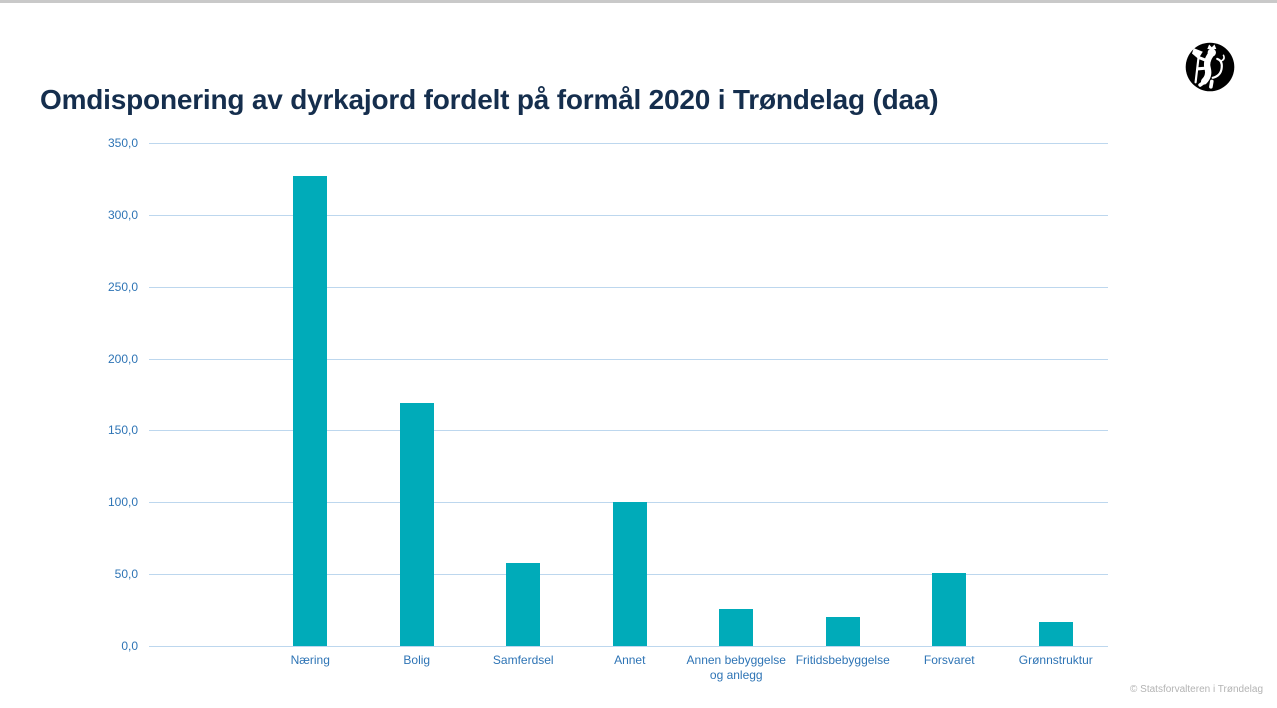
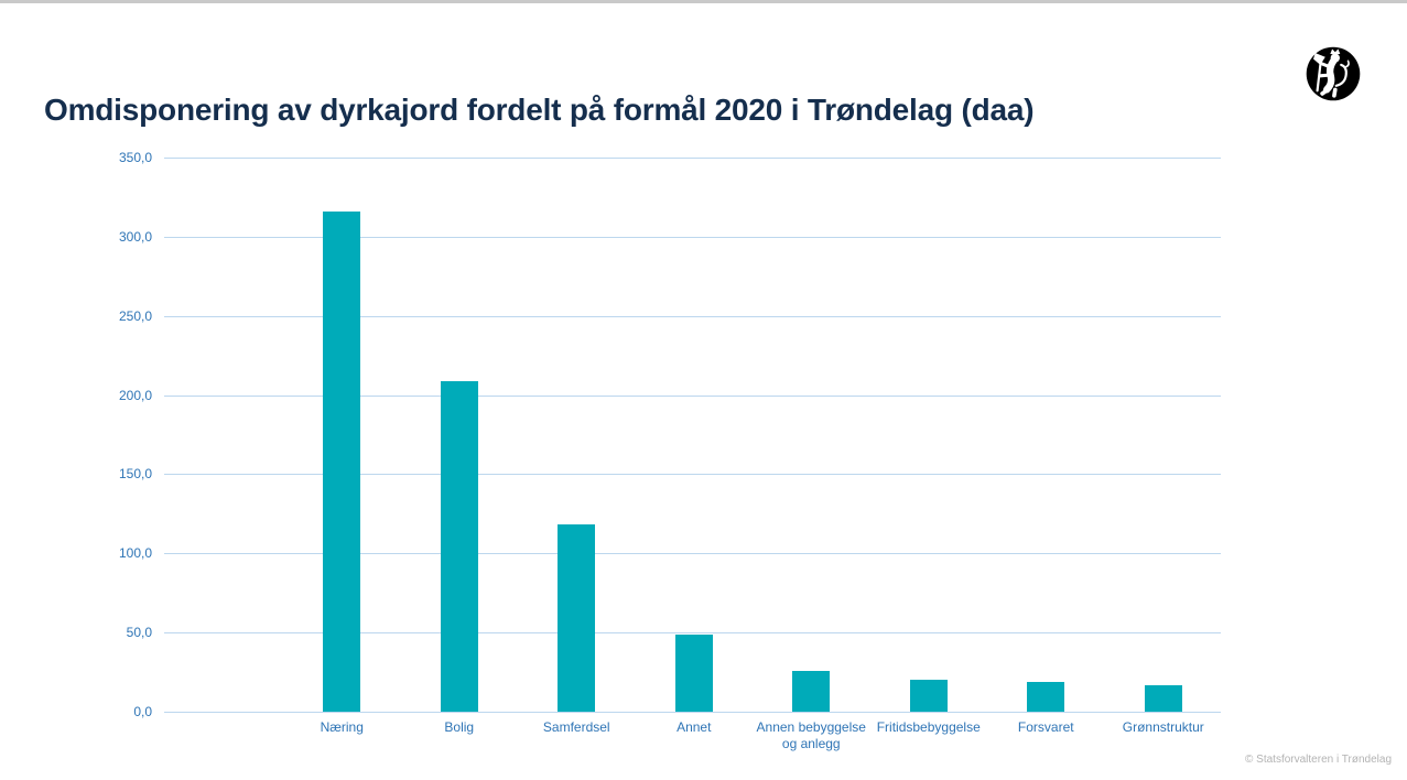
Næring: 327 -> 316
Bolig: 169 -> 209
Samferdsel: 58 -> 118
Annet: 100 -> 49
Forsvaret: 51 -> 19
